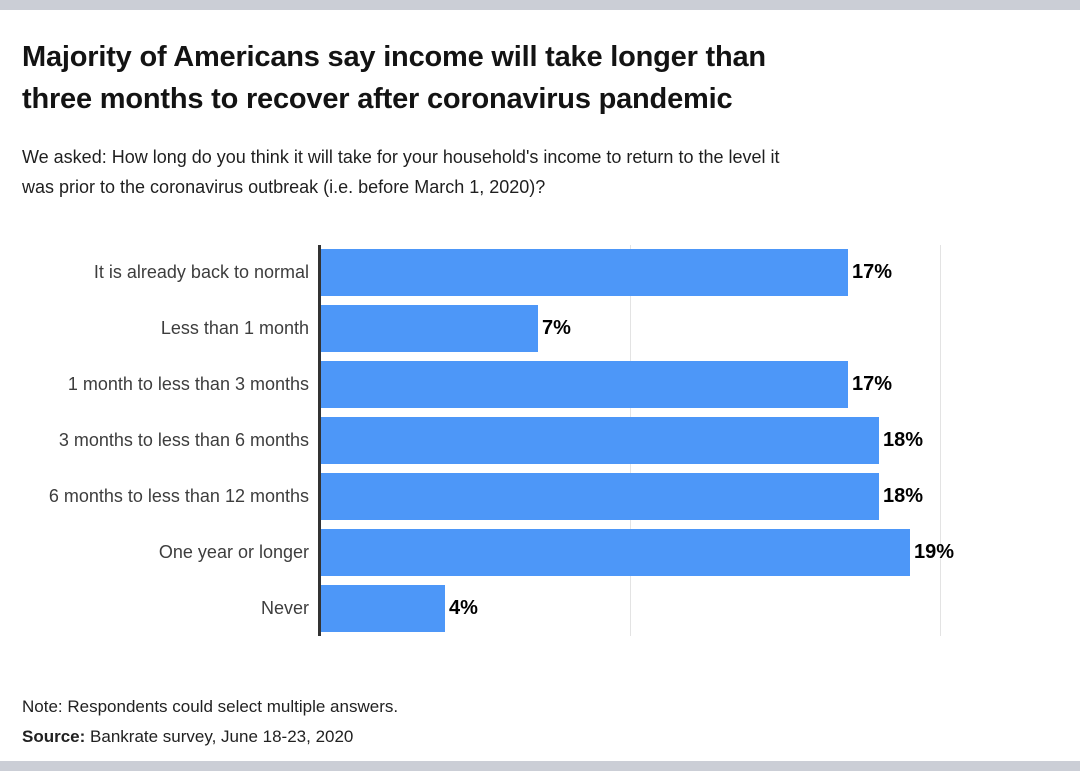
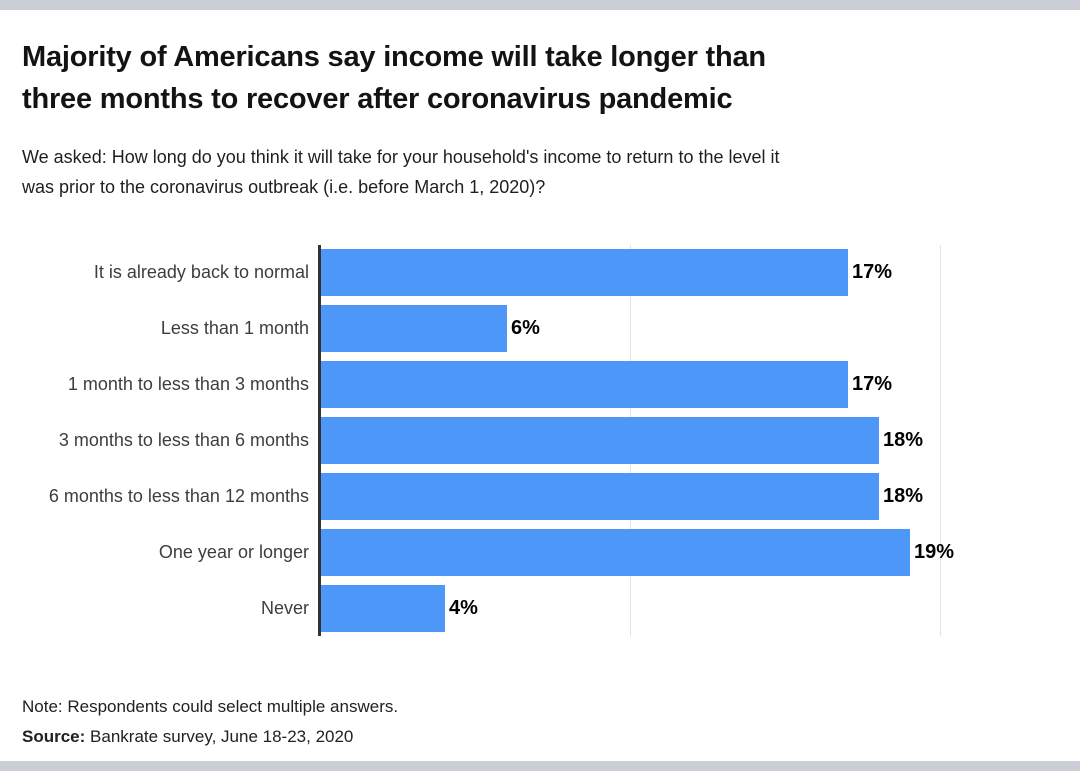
Less than 1 month: 7% -> 6%
